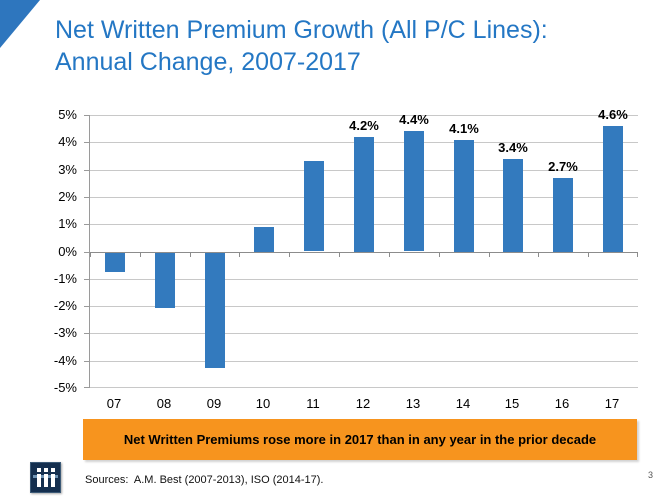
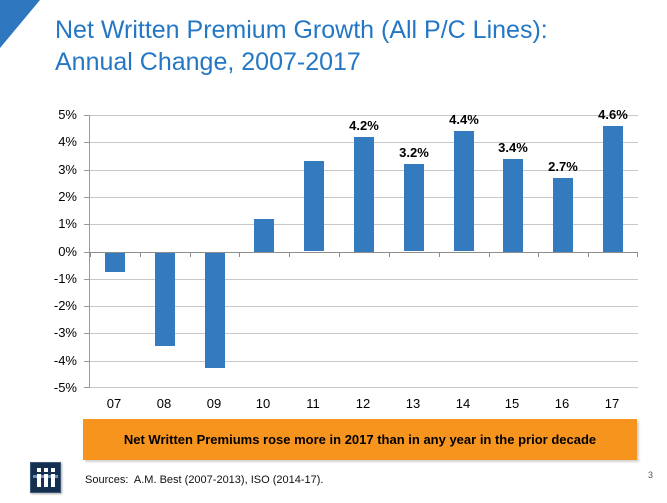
08: -2.0% -> -3.4%
10: 0.9% -> 1.2%
13: 4.4% -> 3.2%
14: 4.1% -> 4.4%
